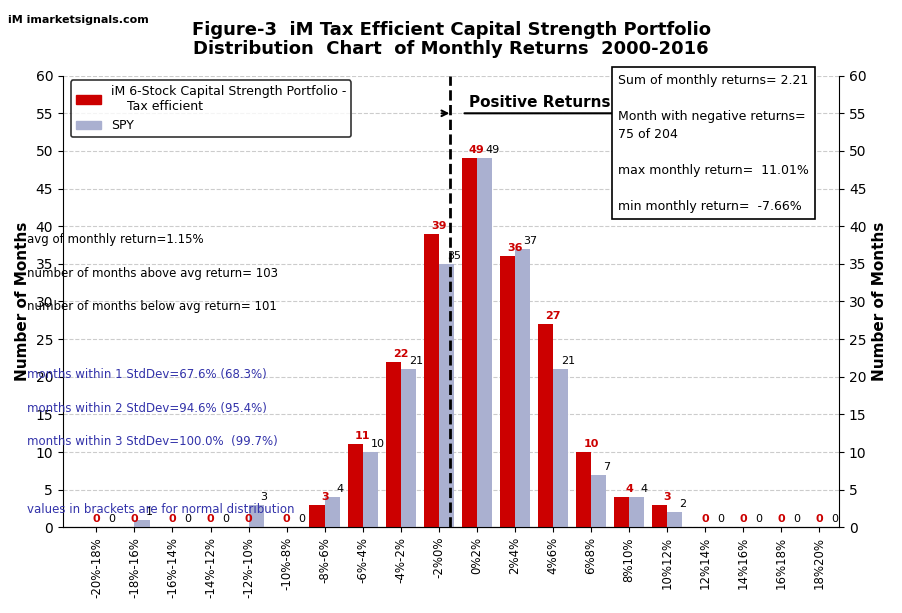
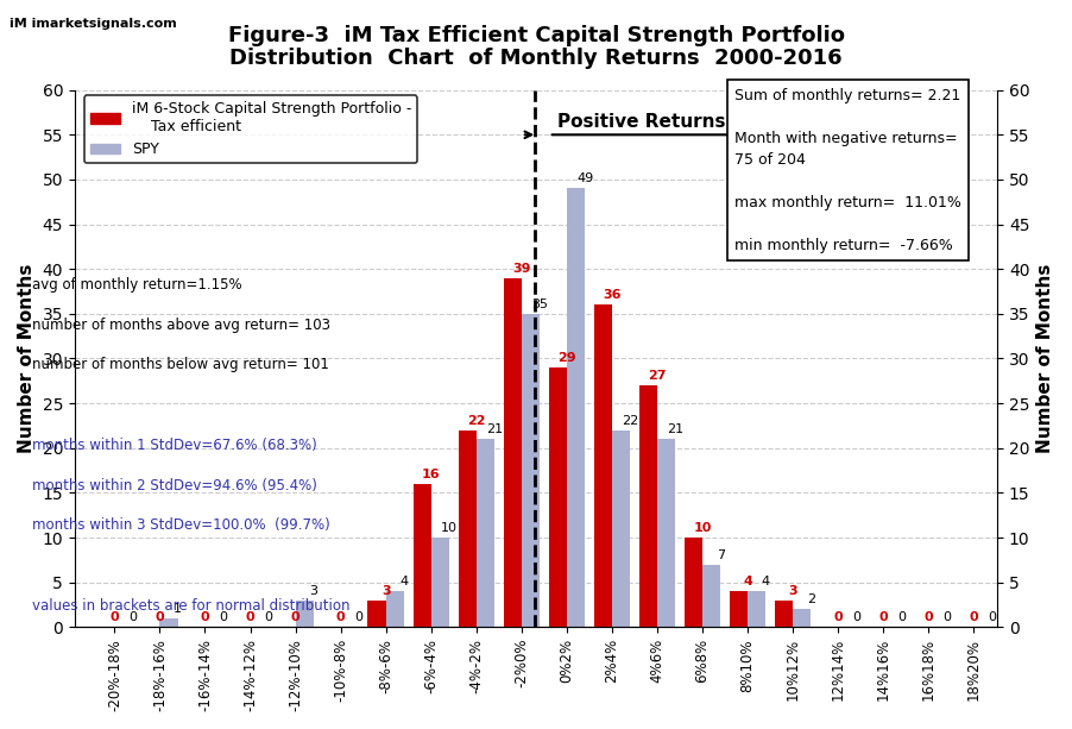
iM 6-Stock Capital Strength Portfolio - Tax efficient/-6%-4%: 11 -> 16
iM 6-Stock Capital Strength Portfolio - Tax efficient/0%2%: 49 -> 29
SPY/2%4%: 37 -> 22
